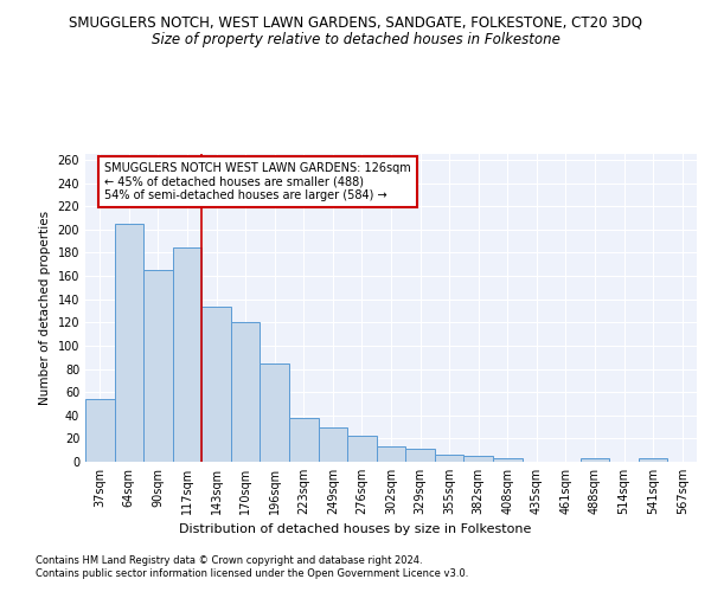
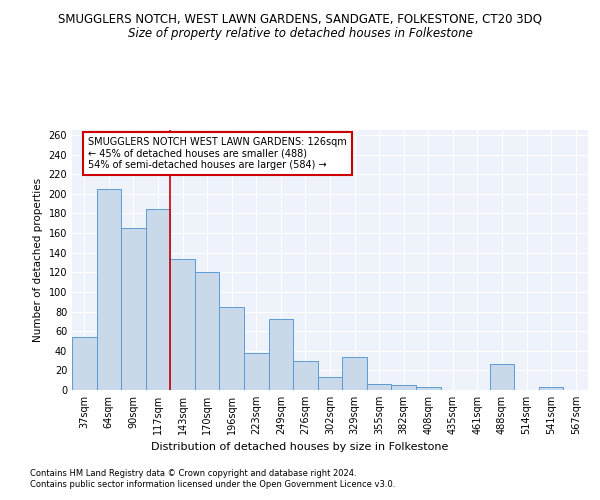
249sqm: 30 -> 72
276sqm: 22 -> 30
329sqm: 11 -> 34
488sqm: 3 -> 26
